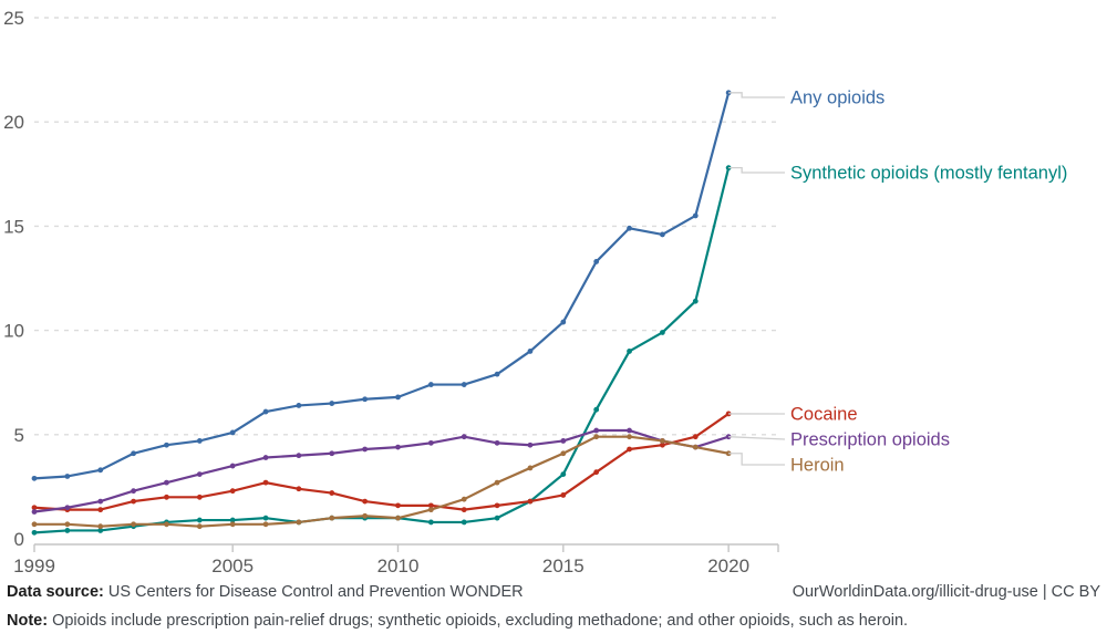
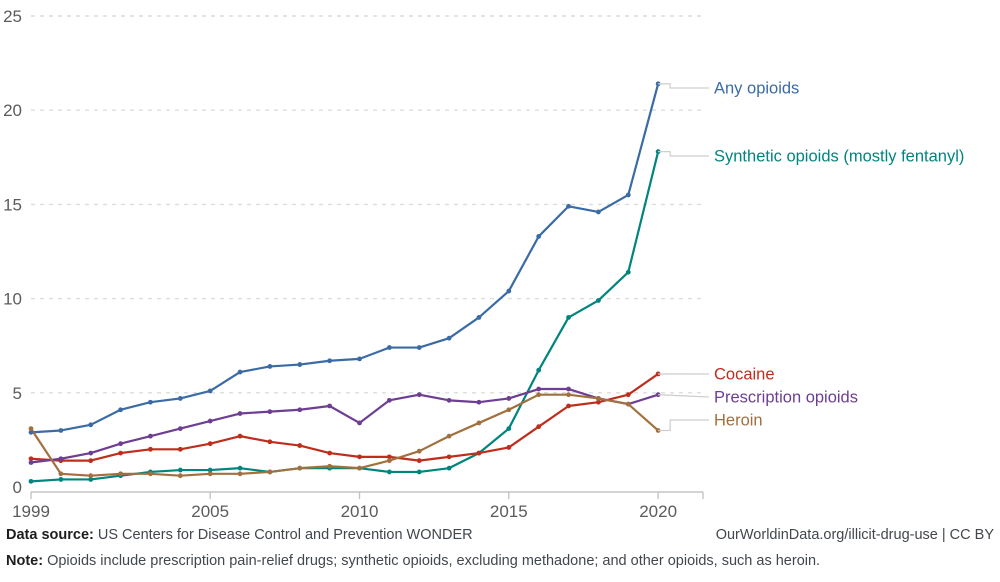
Heroin/1999: 0.7 -> 3.1
Prescription opioids/2010: 4.4 -> 3.4
Heroin/2020: 4.1 -> 3.0
